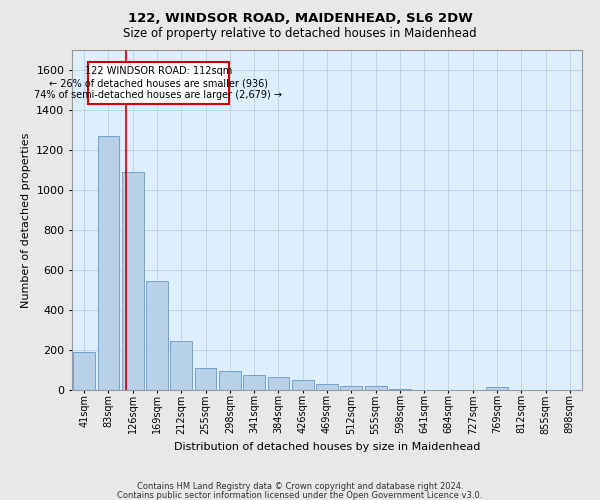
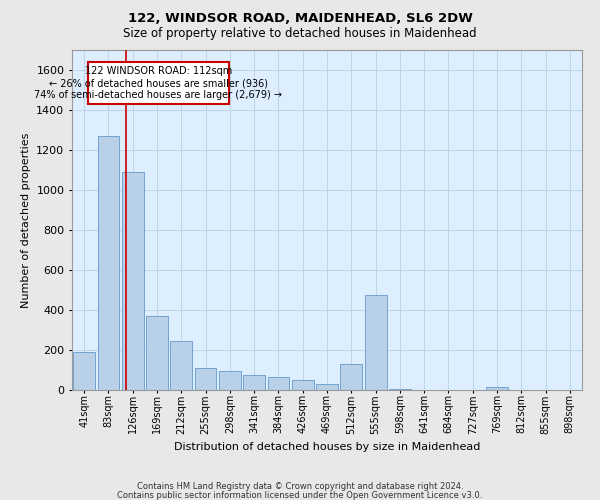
169sqm: 545 -> 370
512sqm: 20 -> 130
555sqm: 20 -> 475
